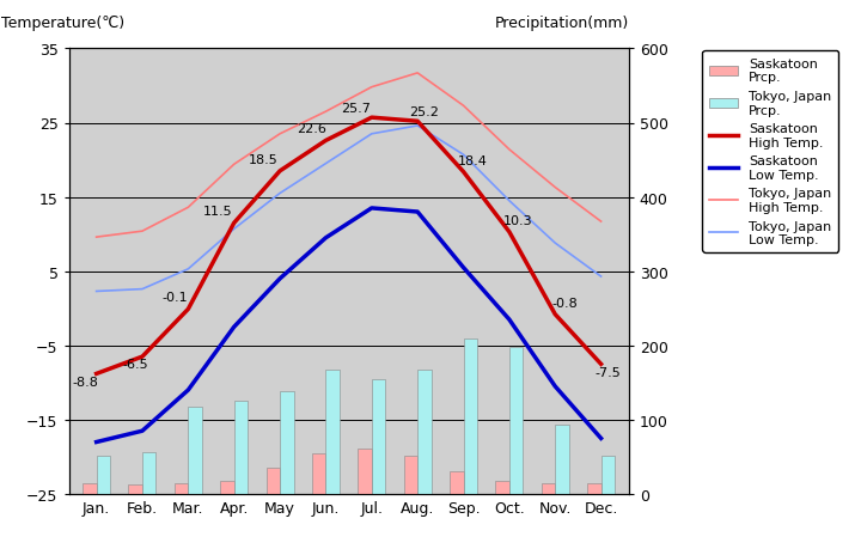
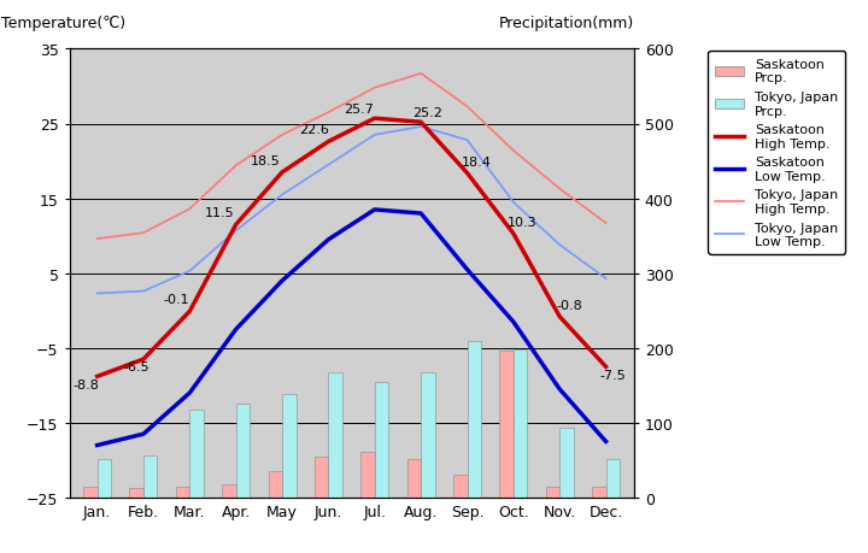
Tokyo, Japan Low Temp./Sep.: 20.7 -> 22.8
Saskatoon Prcp./Oct.: 18 -> 196
